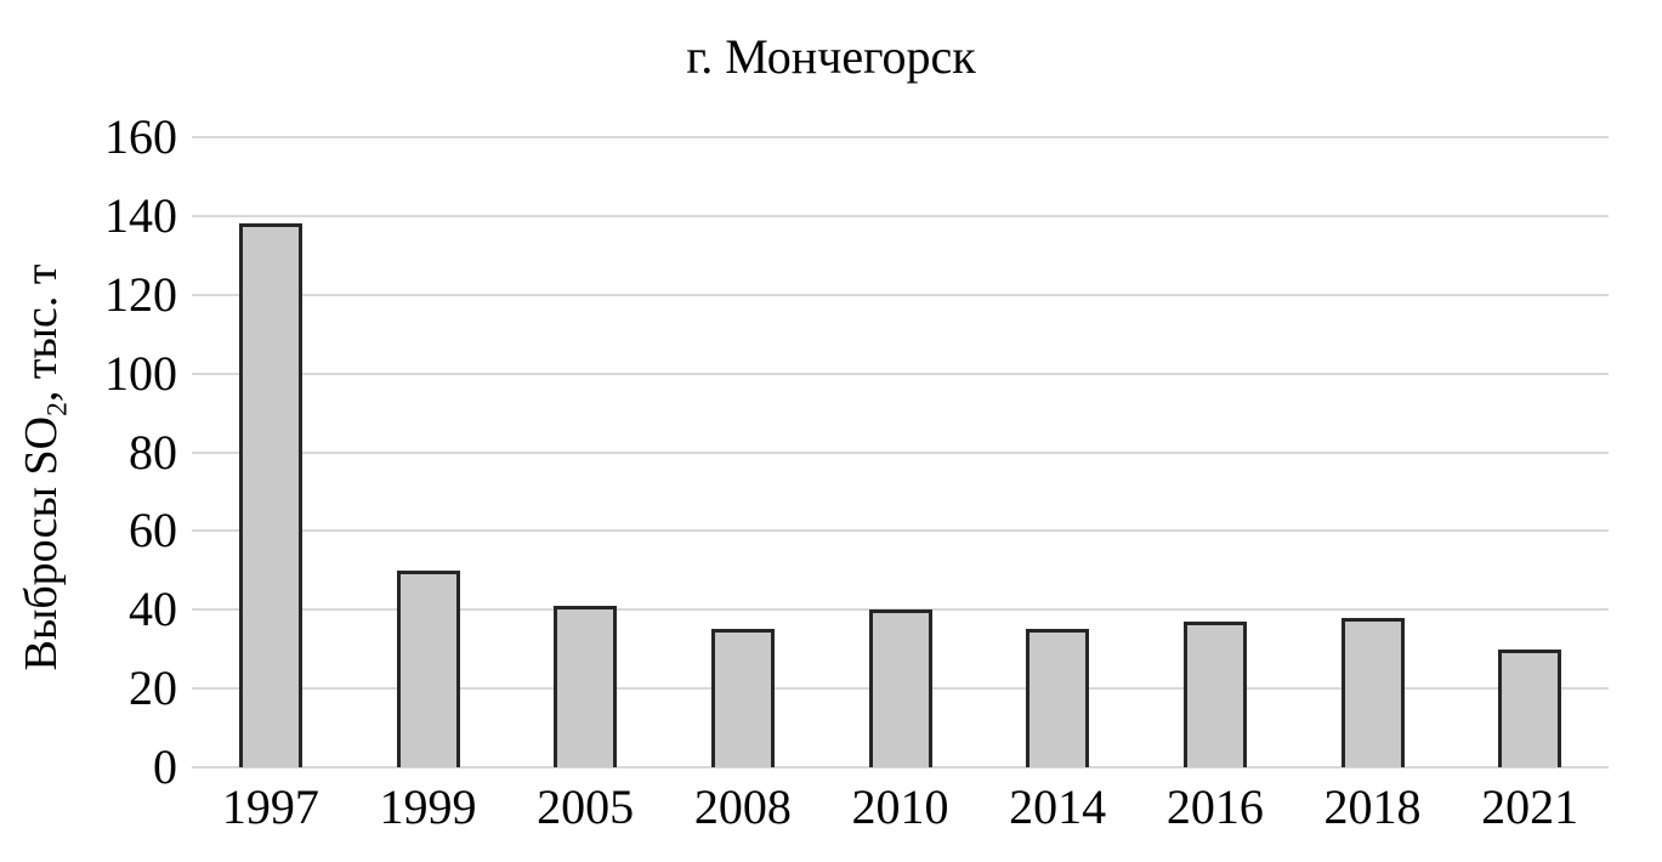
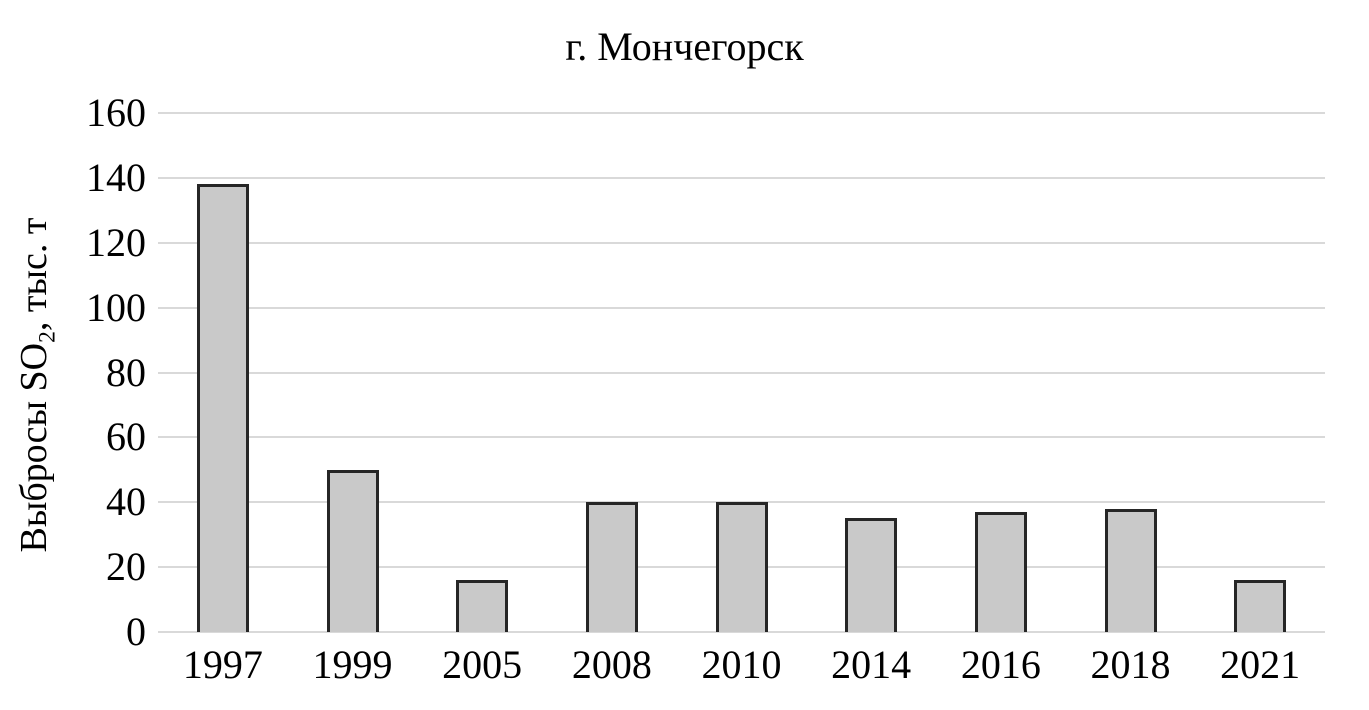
2005: 41 -> 16
2008: 35 -> 40
2021: 30 -> 16
